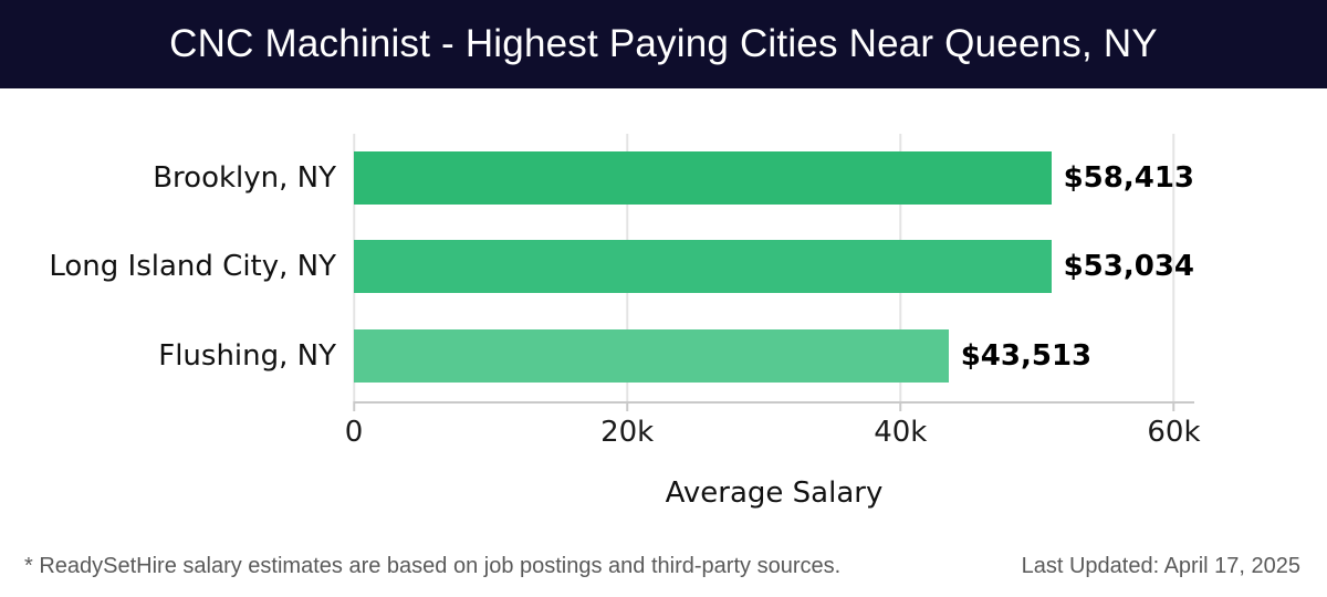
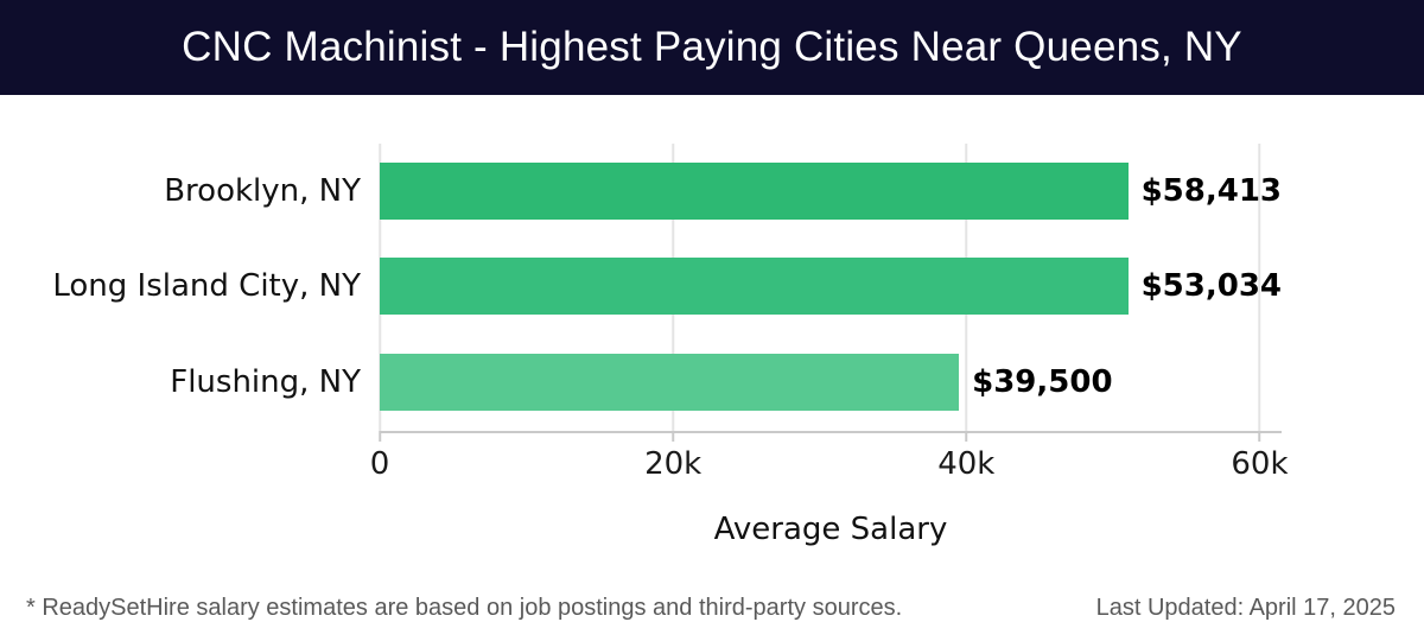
Flushing, NY: $43,513 -> $39,500
